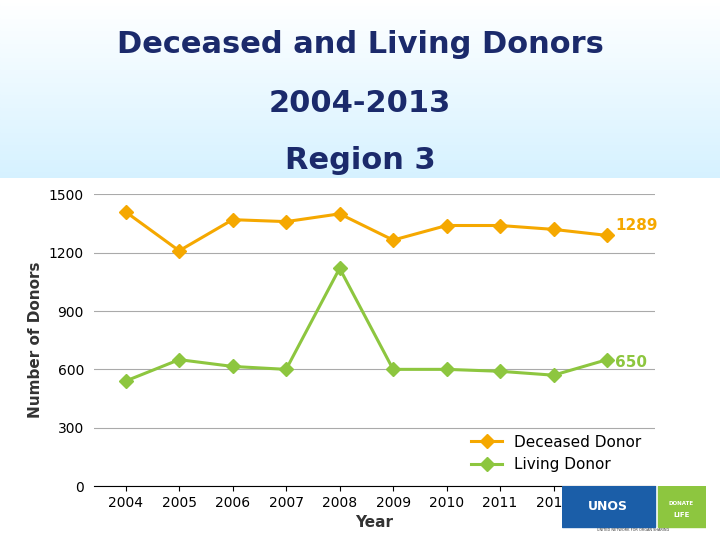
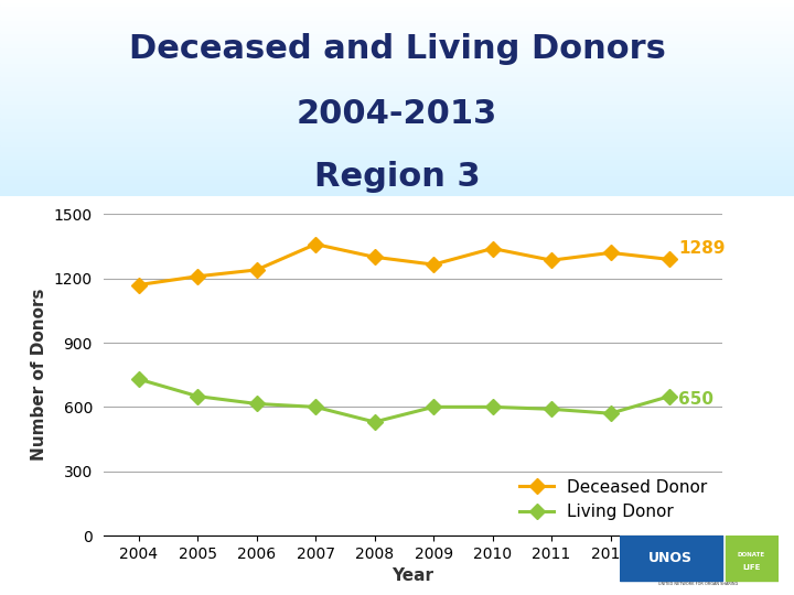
Deceased Donor/2004: 1410 -> 1170
Living Donor/2004: 540 -> 730
Deceased Donor/2006: 1370 -> 1240
Deceased Donor/2008: 1400 -> 1300
Living Donor/2008: 1120 -> 530
Deceased Donor/2011: 1340 -> 1280
